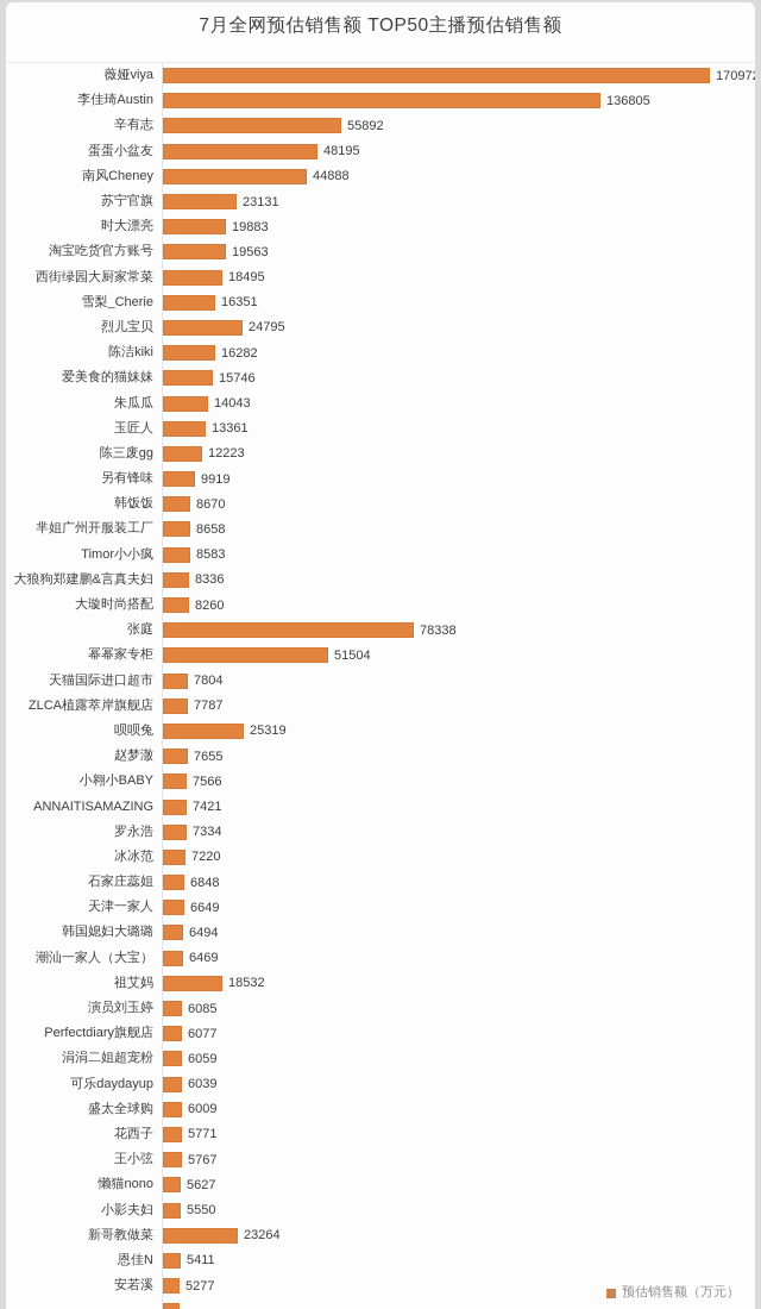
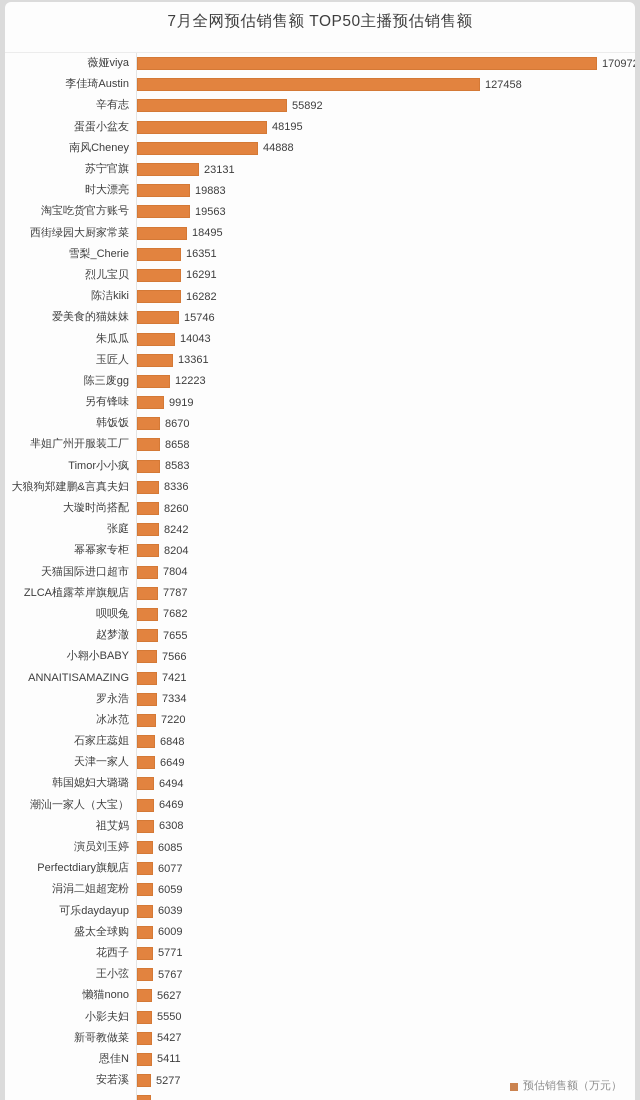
李佳琦Austin: 136805 -> 127458
烈儿宝贝: 24795 -> 16291
张庭: 78338 -> 8242
幂幂家专柜: 51504 -> 8204
呗呗兔: 25319 -> 7682
祖艾妈: 18532 -> 6308
新哥教做菜: 23264 -> 5427
